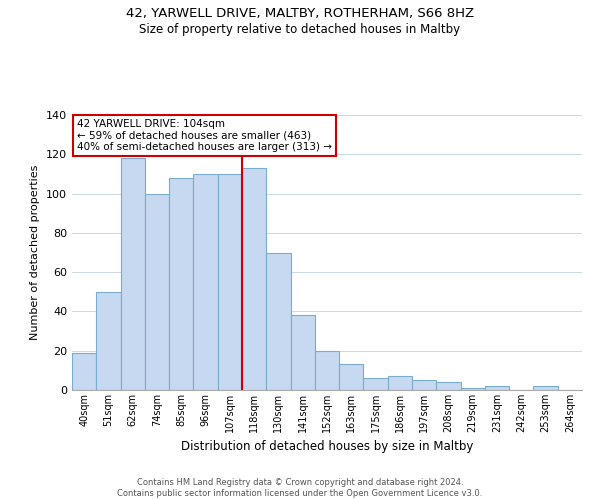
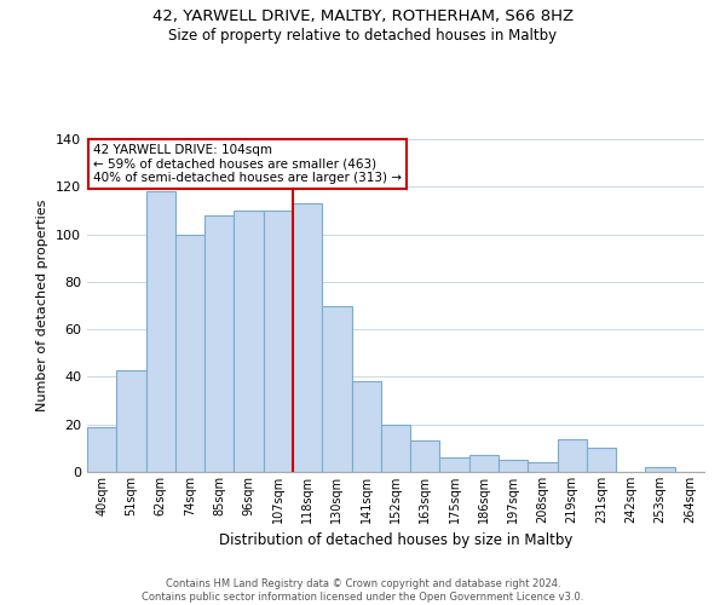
51sqm: 50 -> 43
219sqm: 1 -> 14
231sqm: 2 -> 10
